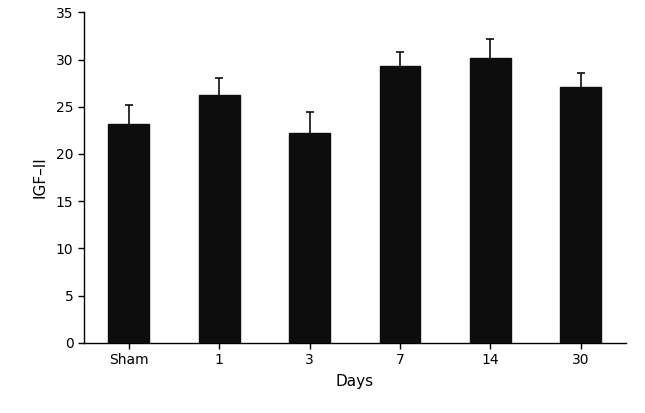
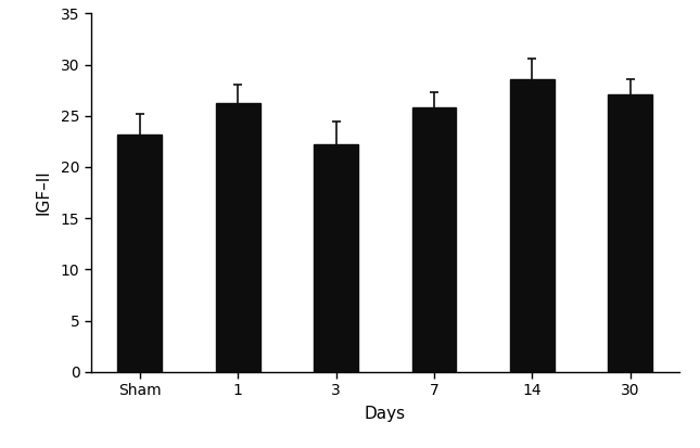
7: 29.3 -> 25.8
14: 30.2 -> 28.6
